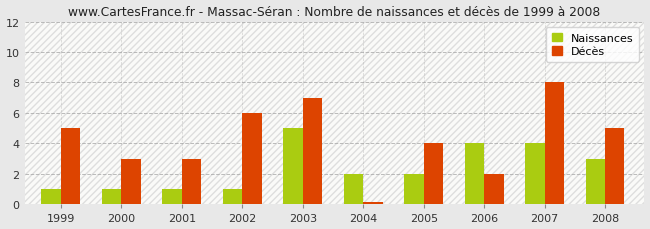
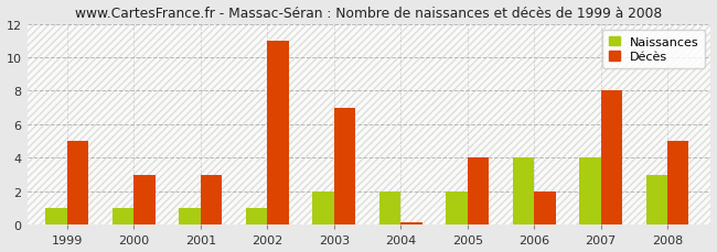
Décès/2002: 6.0 -> 11.0
Naissances/2003: 5 -> 2
